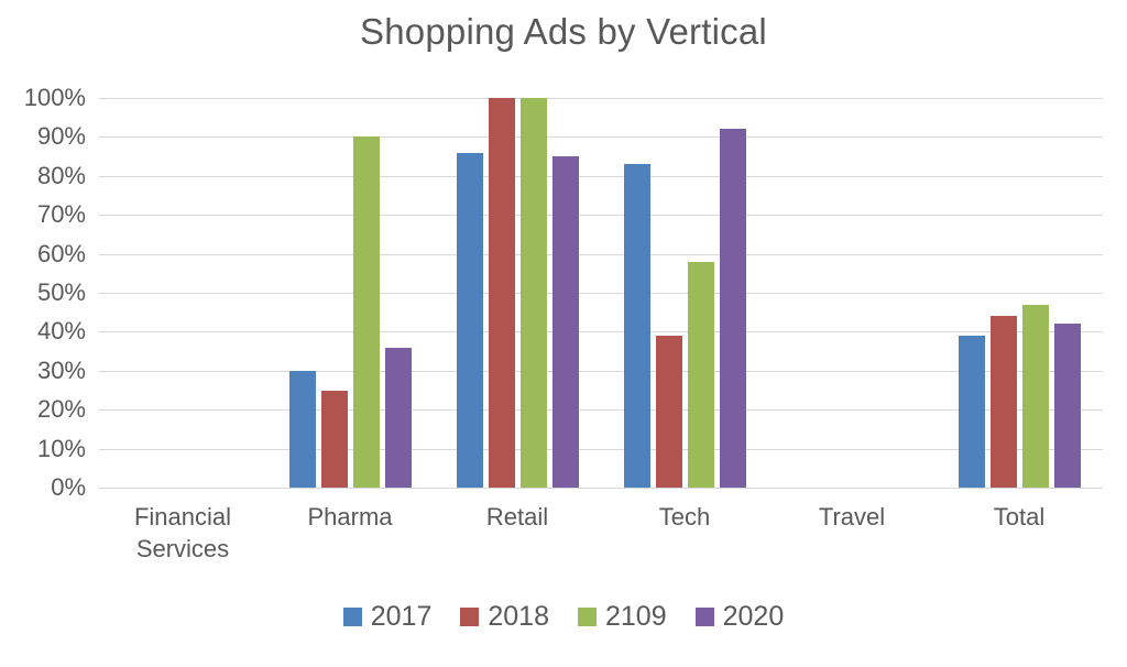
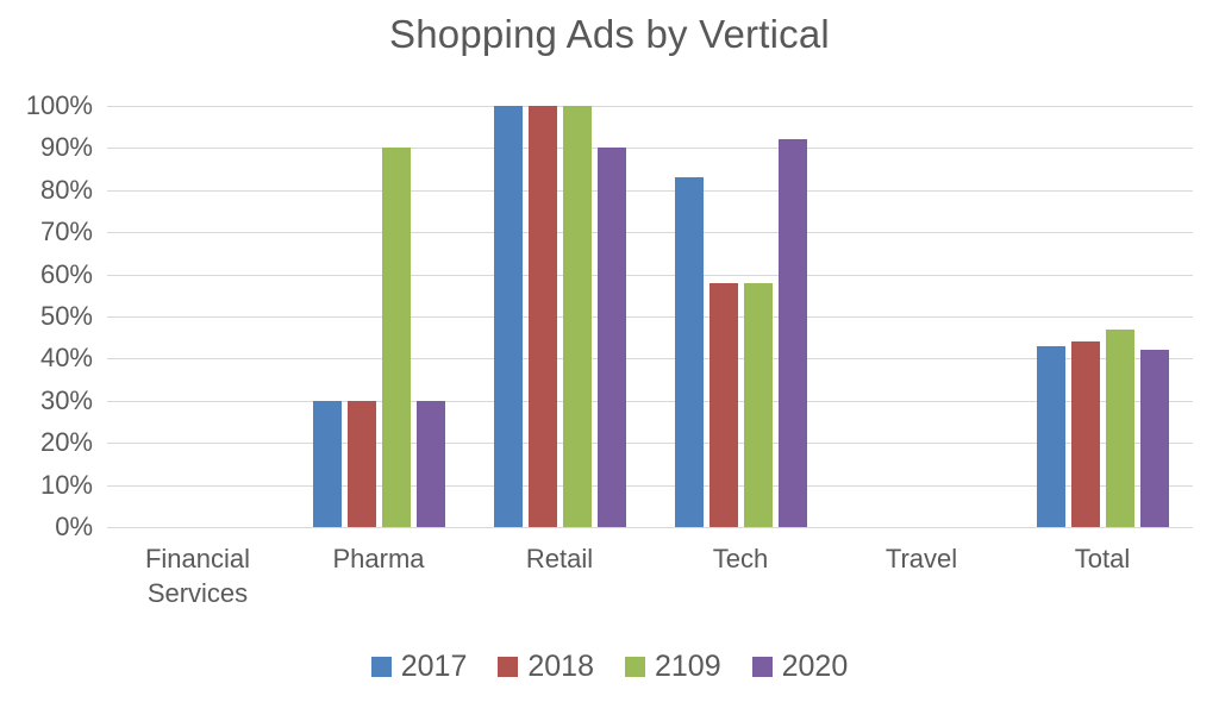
2018/Pharma: 25% -> 30%
2020/Pharma: 36% -> 30%
2017/Retail: 86% -> 100%
2020/Retail: 85% -> 90%
2018/Tech: 39% -> 58%
2017/Total: 39% -> 43%
